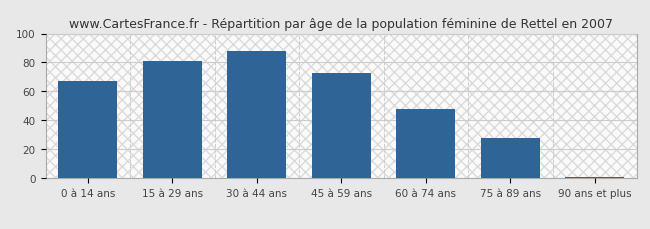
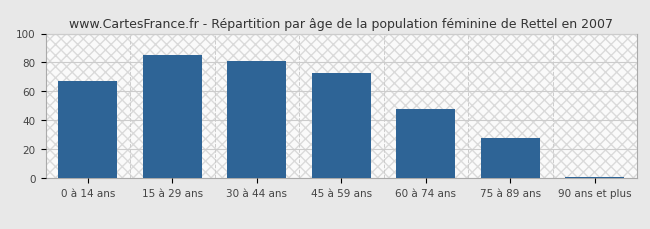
15 à 29 ans: 81 -> 85
30 à 44 ans: 88 -> 81
